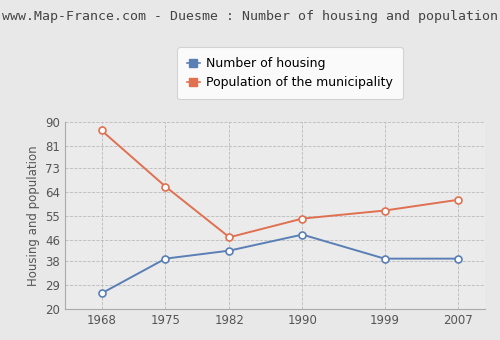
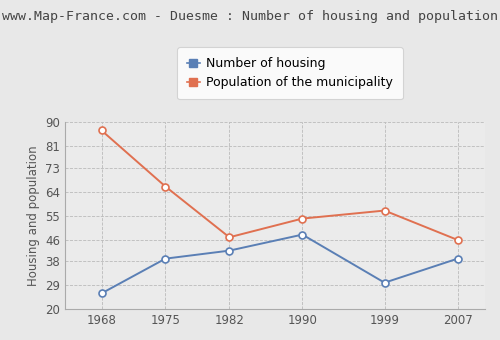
Number of housing/1999: 39 -> 30
Population of the municipality/2007: 61 -> 46
